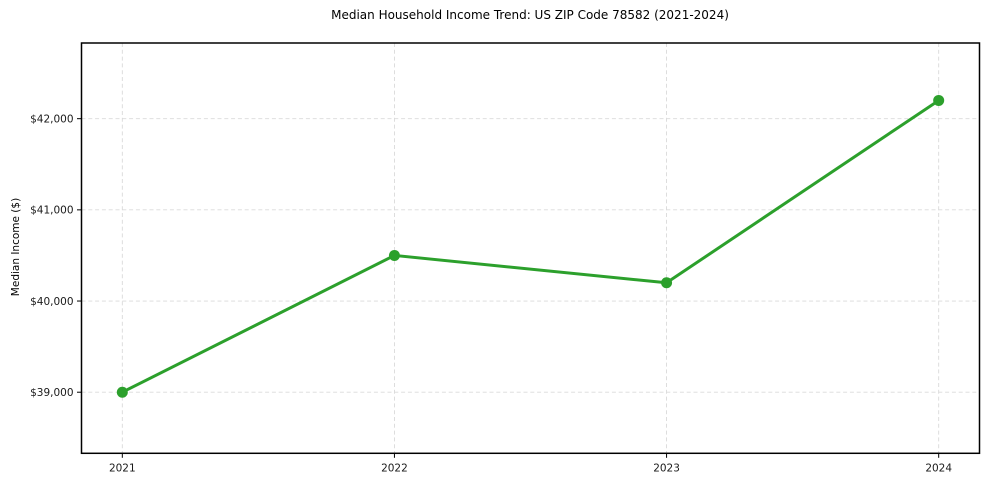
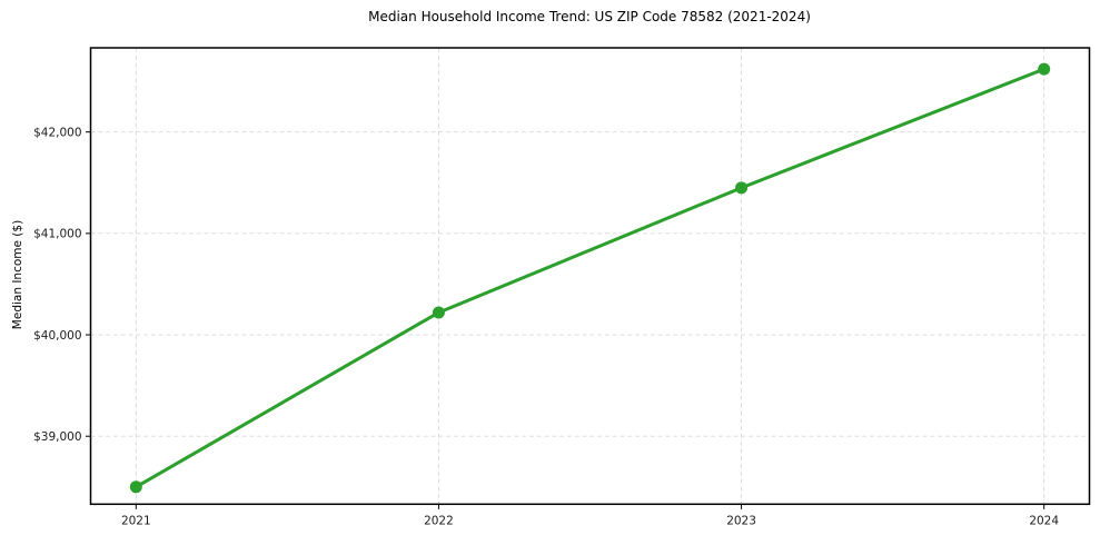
2021: $39000 -> $38500
2022: $40500 -> $40200
2023: $40200 -> $41400
2024: $42200 -> $42600
